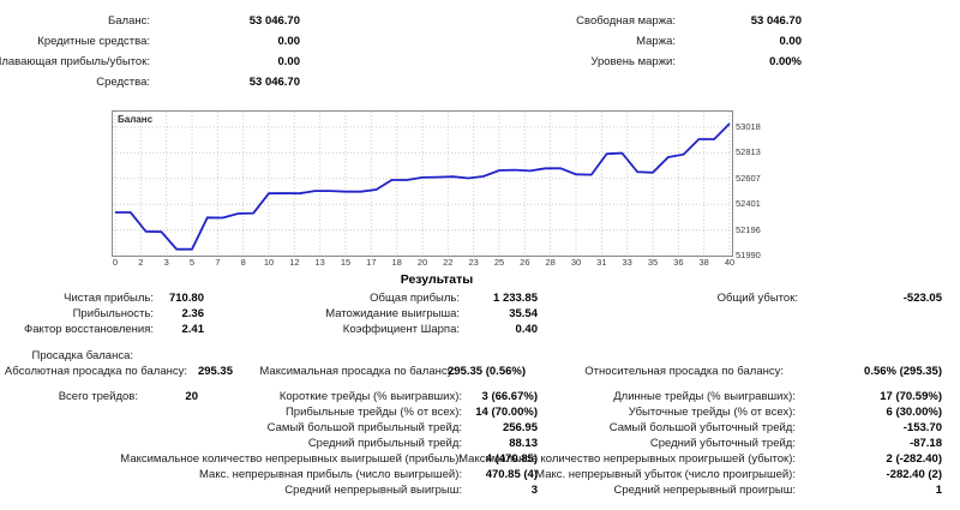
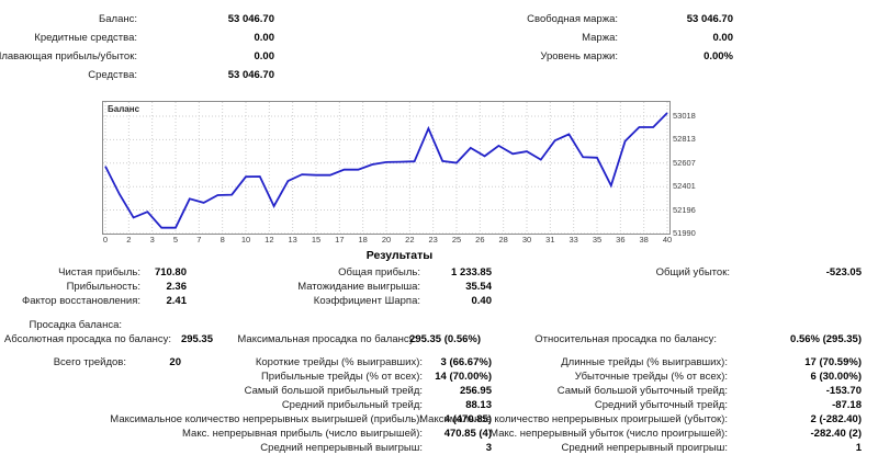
0: 52340 -> 52580
2: 52180 -> 52130
7: 52290 -> 52260
12: 52490 -> 52230
13: 52510 -> 52450
17: 52520 -> 52550
18: 52600 -> 52550
23: 52610 -> 52910
25: 52670 -> 52610
26: 52680 -> 52740
28: 52690 -> 52760
30: 52640 -> 52710
33: 52810 -> 52860
36: 52780 -> 52410
